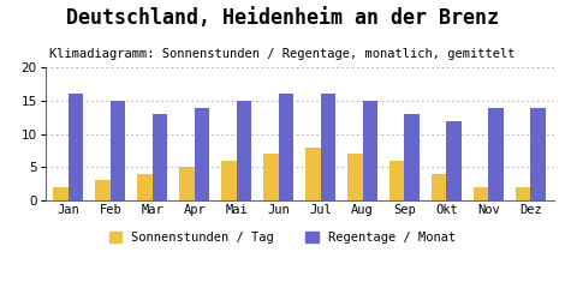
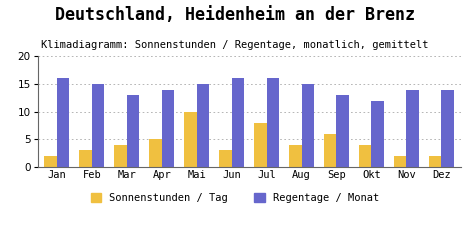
Sonnenstunden / Tag/Mai: 6 -> 10
Sonnenstunden / Tag/Jun: 7 -> 3
Sonnenstunden / Tag/Aug: 7 -> 4
